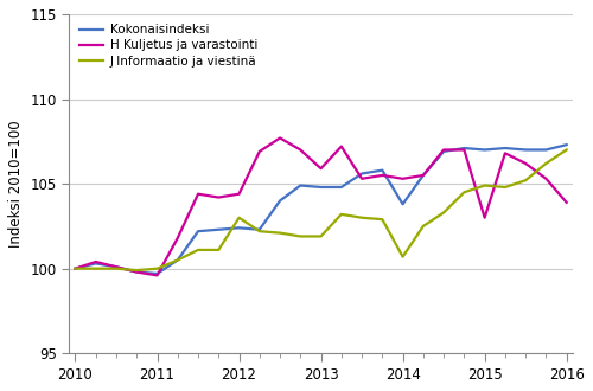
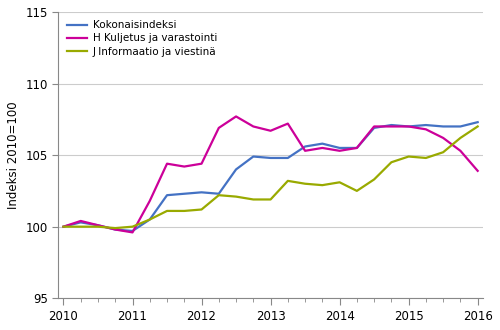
J Informaatio ja viestinä/2012: 103.0 -> 101.2
H Kuljetus ja varastointi/2013: 105.9 -> 106.7
Kokonaisindeksi/2014: 103.8 -> 105.5
J Informaatio ja viestinä/2014: 100.7 -> 103.1
H Kuljetus ja varastointi/2015: 103.0 -> 107.0
